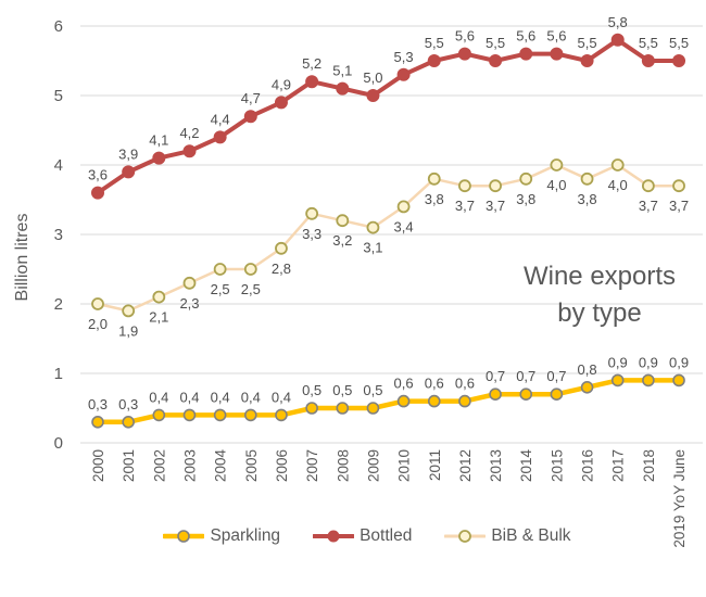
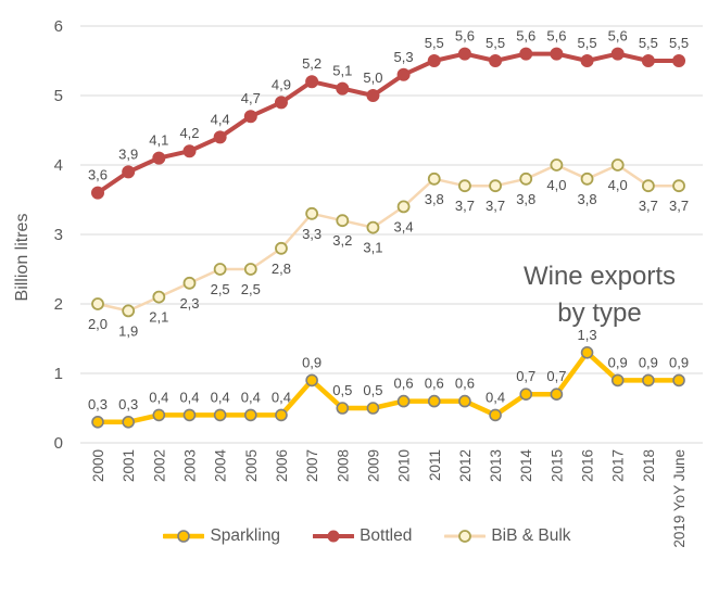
Sparkling/2007: 0,5 -> 0,9
Sparkling/2013: 0,7 -> 0,4
Sparkling/2016: 0,8 -> 1,3
Bottled/2017: 5,8 -> 5,6
